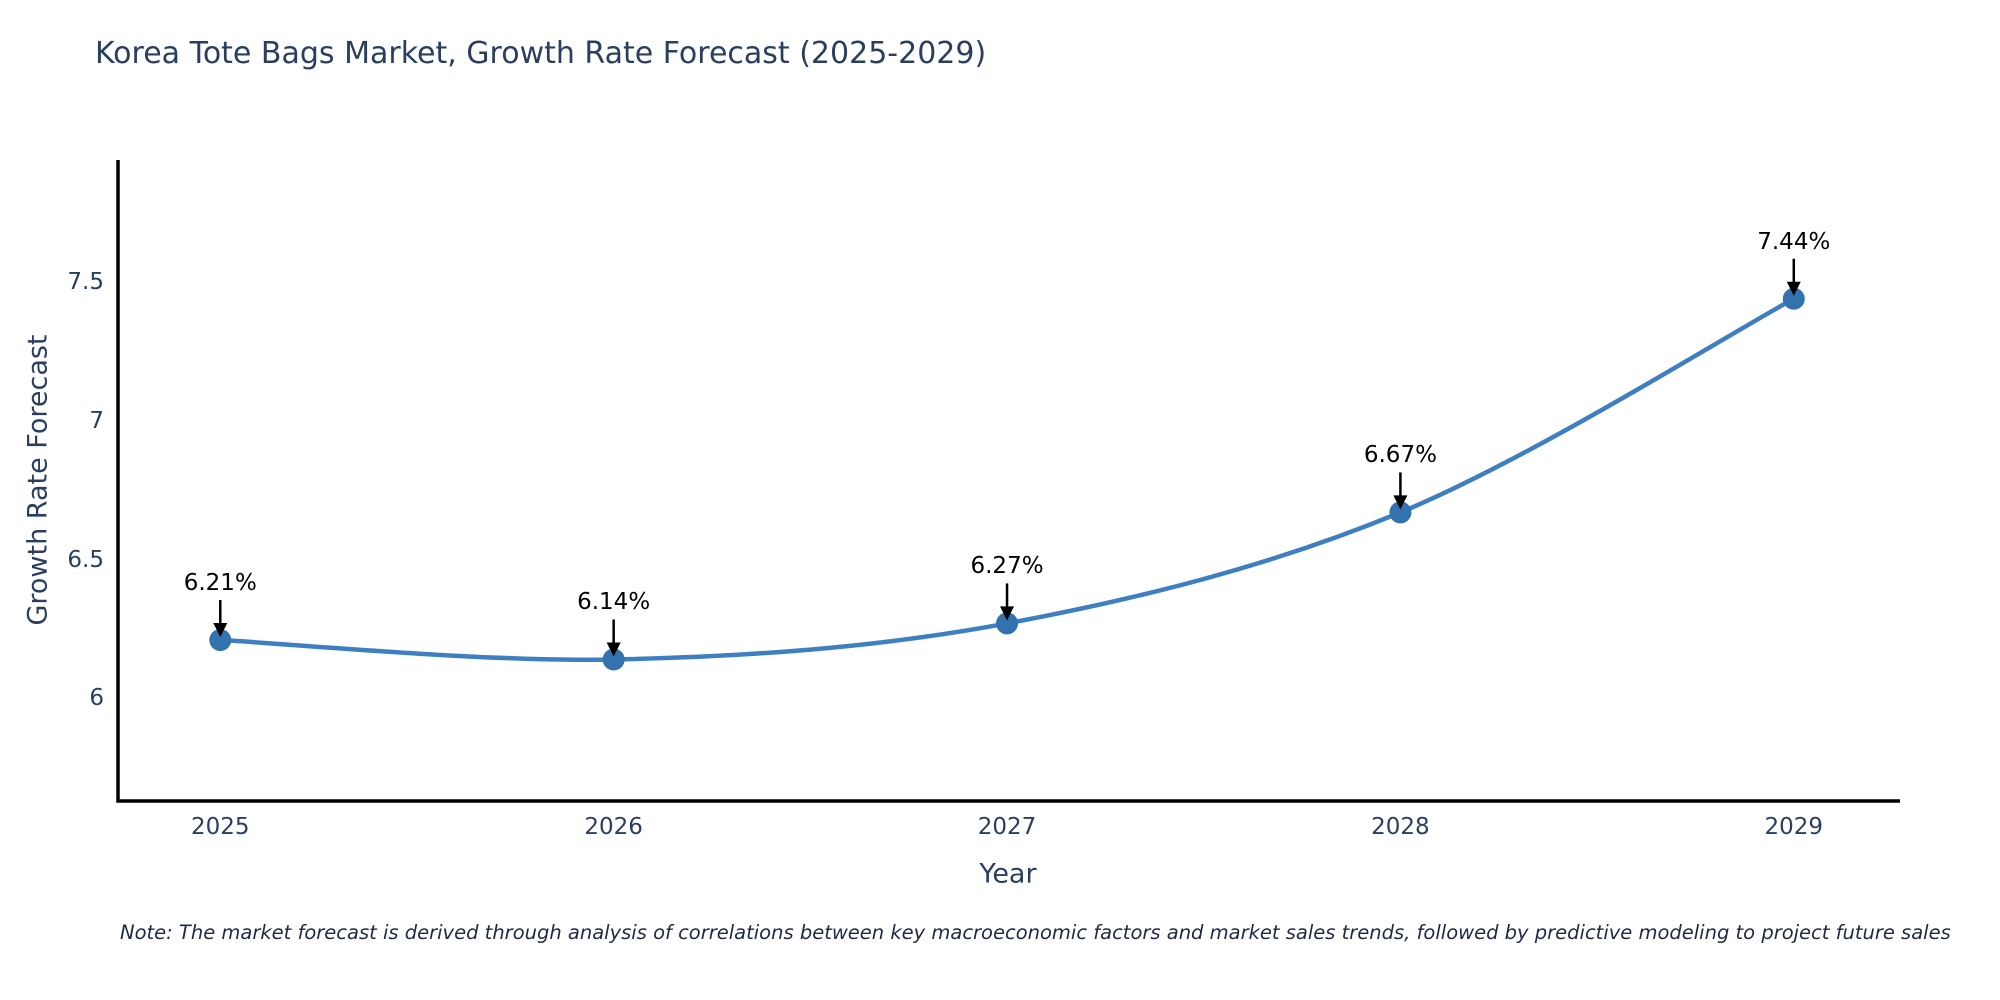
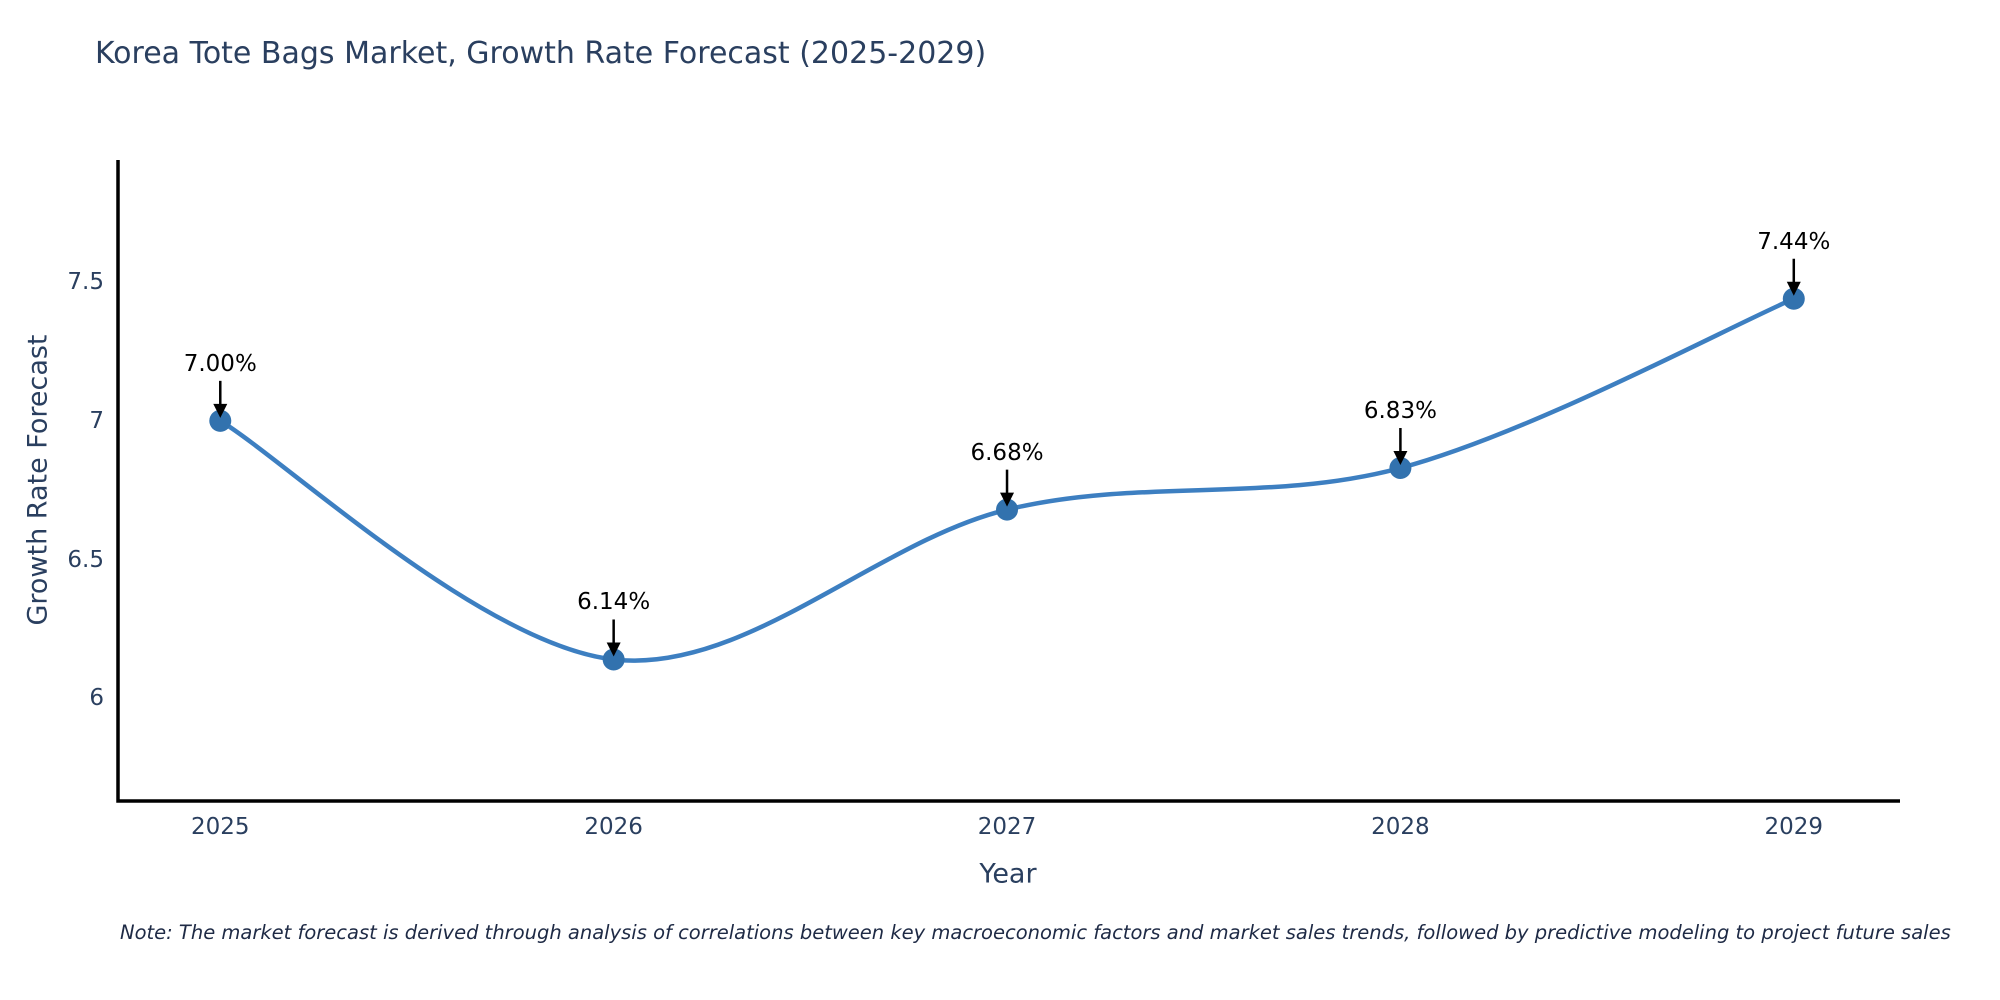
2025: 6.21% -> 7.00%
2027: 6.27% -> 6.68%
2028: 6.67% -> 6.83%
